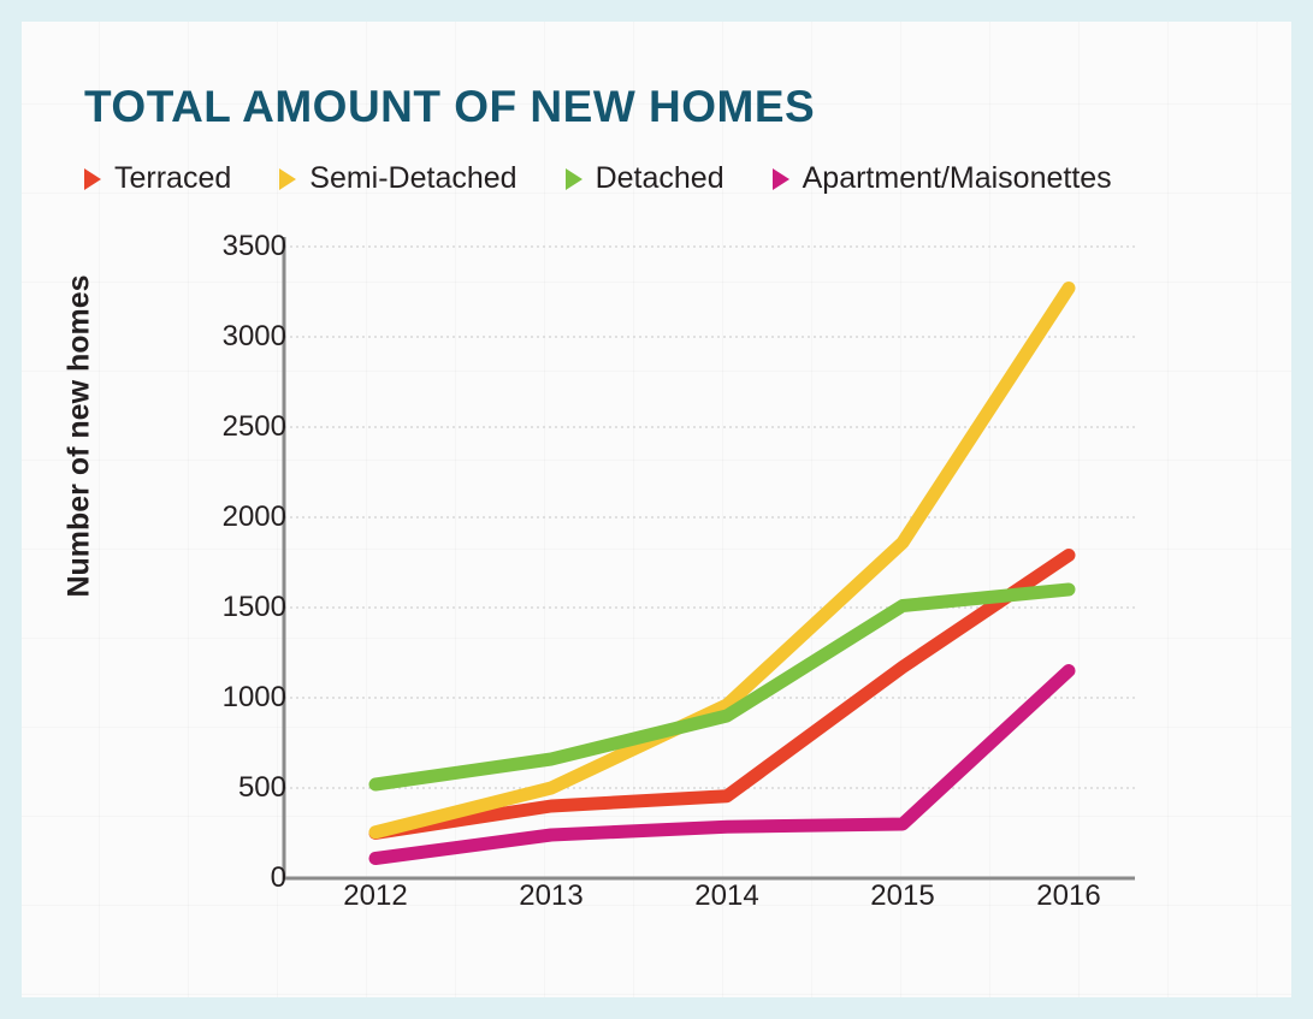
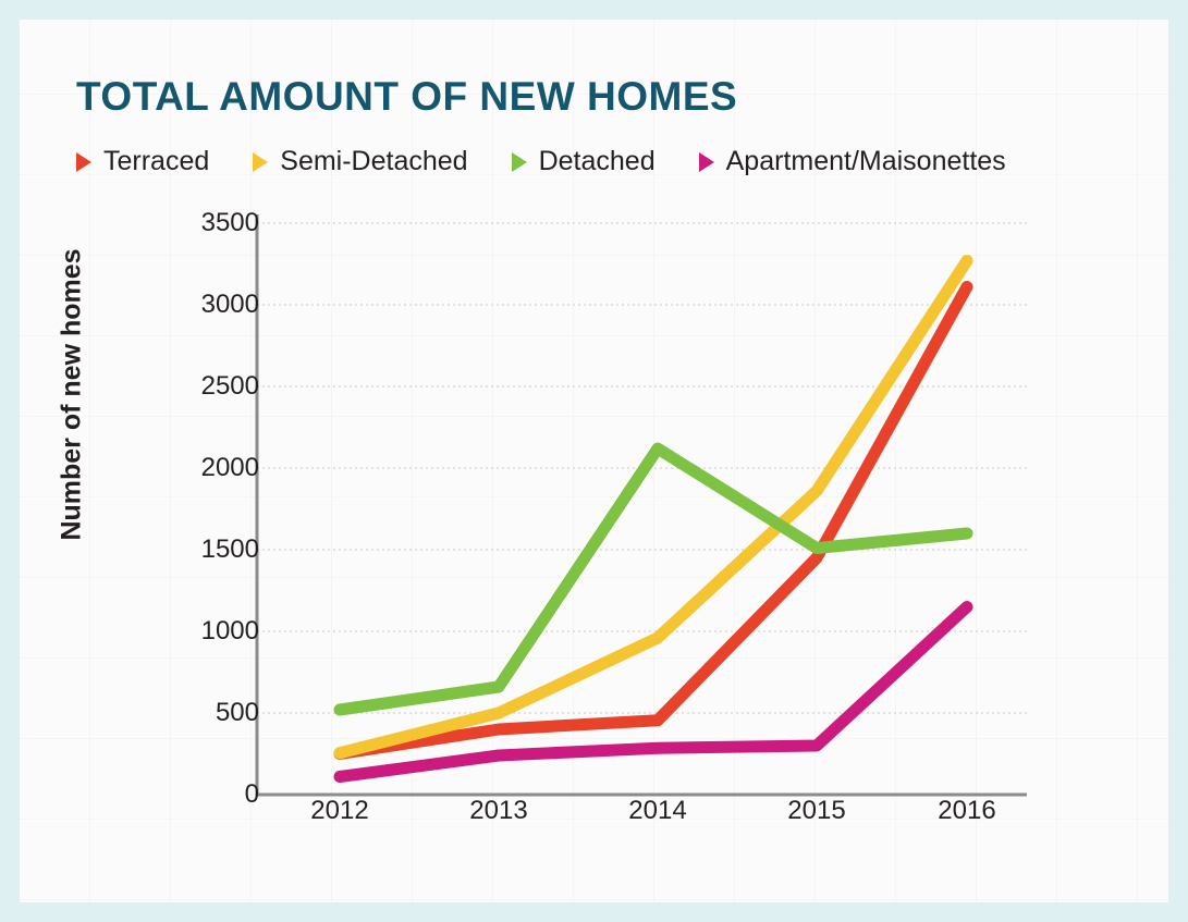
Detached/2014: 900 -> 2120
Terraced/2015: 1170 -> 1450
Terraced/2016: 1790 -> 3110
